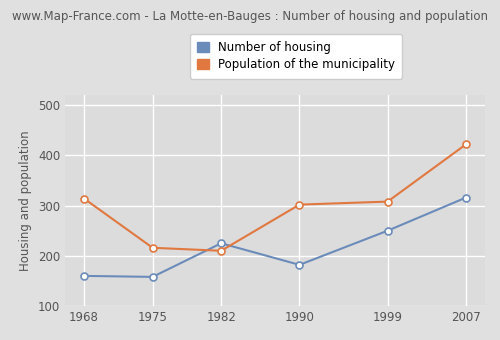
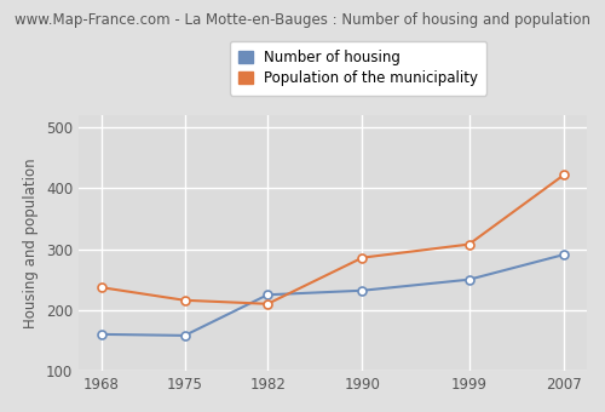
Population of the municipality/1968: 314 -> 237
Number of housing/1990: 182 -> 232
Population of the municipality/1990: 302 -> 286
Number of housing/2007: 316 -> 291
